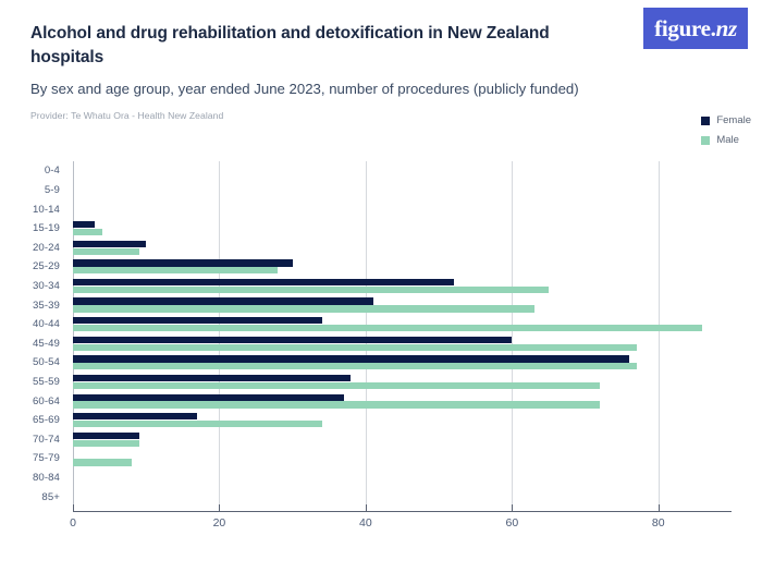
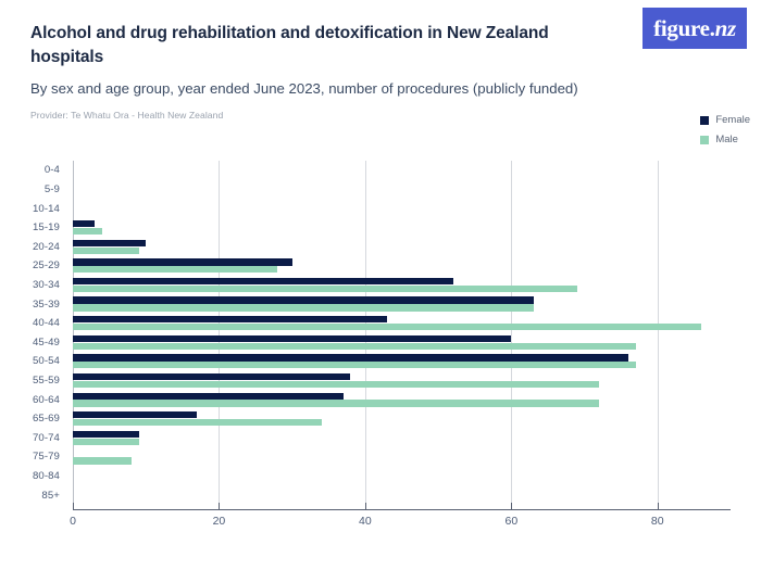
Male/30-34: 65 -> 69
Female/35-39: 41 -> 63
Female/40-44: 34 -> 43
